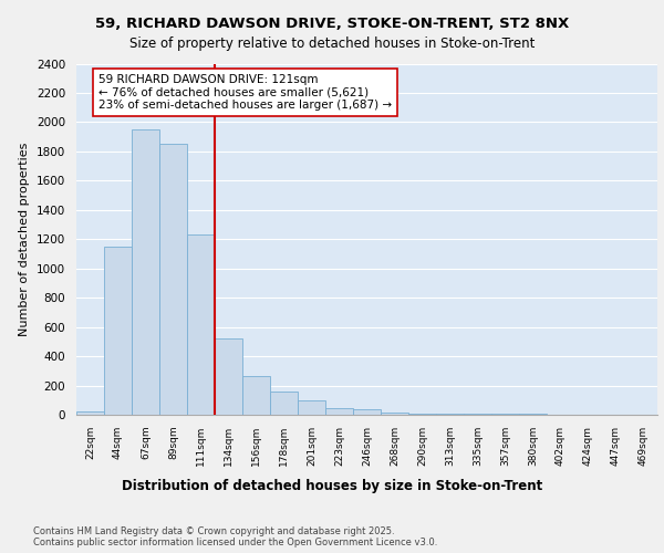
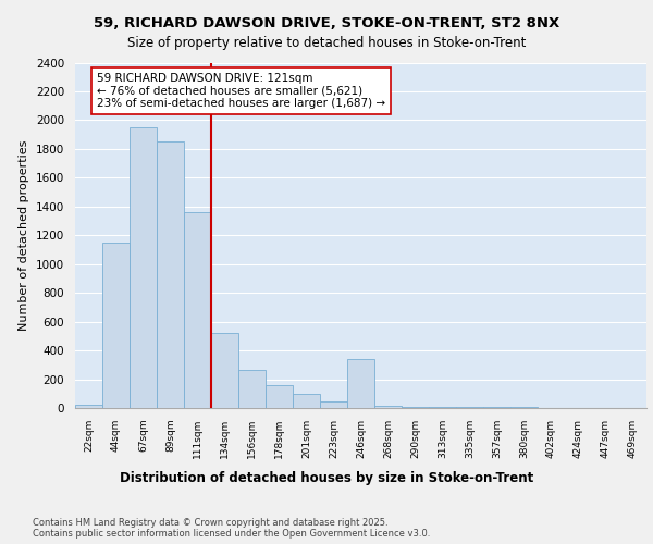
111sqm: 1230 -> 1360
246sqm: 40 -> 340
